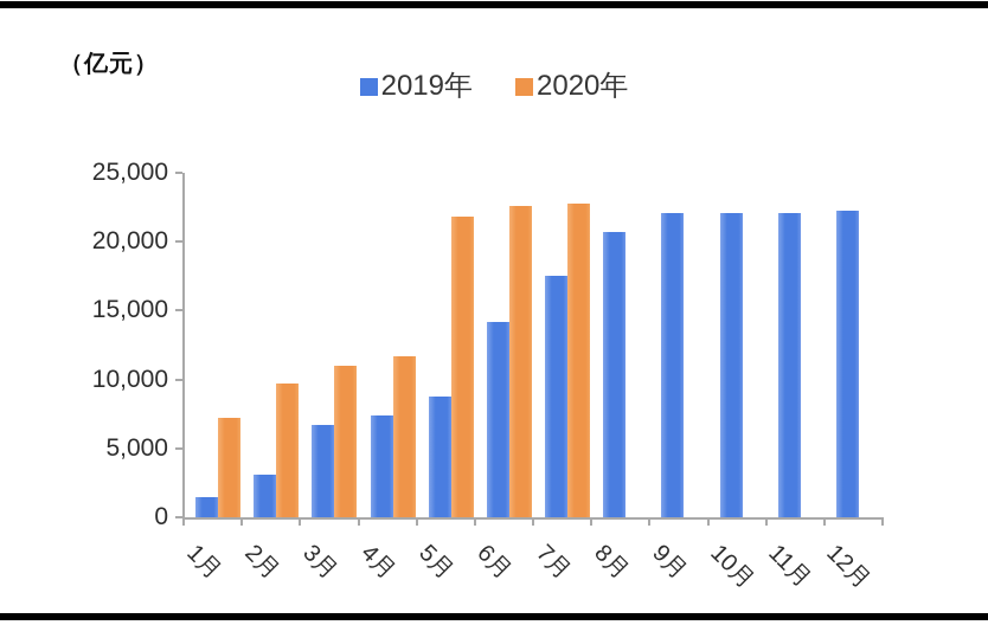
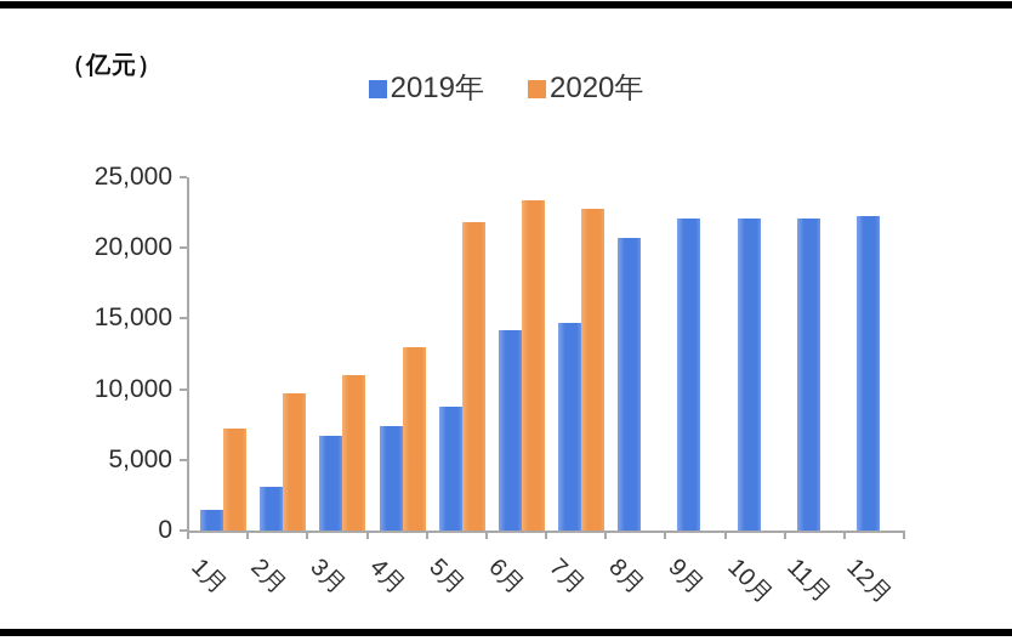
2020年/4月: 11700 -> 13000
2020年/6月: 22600 -> 23400
2019年/7月: 17500 -> 14700
